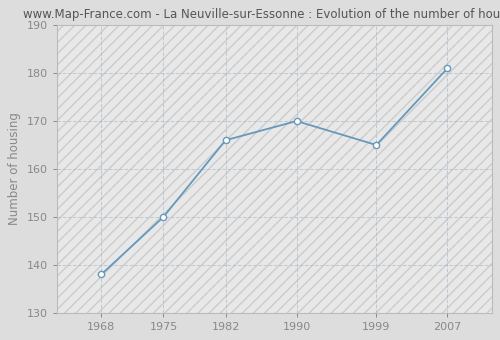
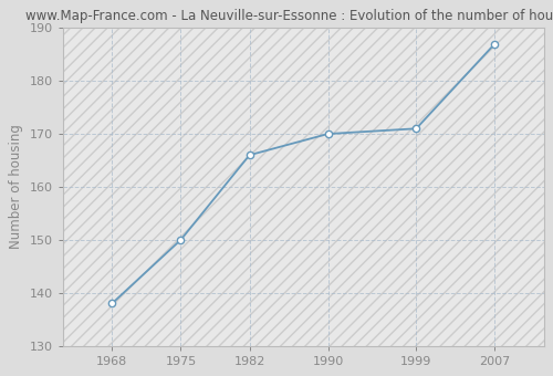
1999: 165 -> 171
2007: 181 -> 187
